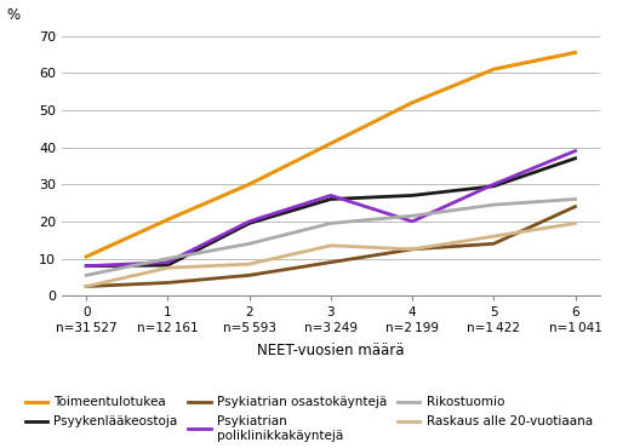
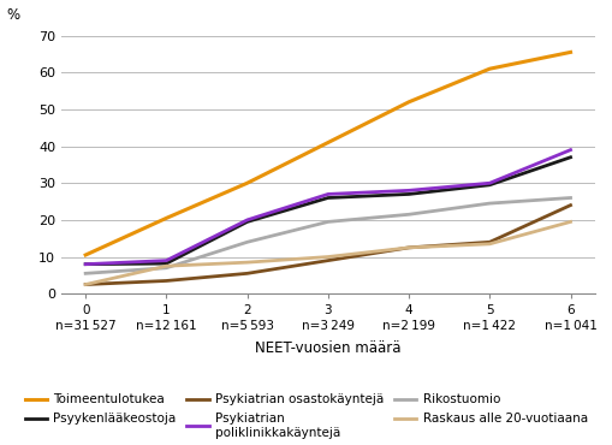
Rikostuomio/1 n=12 161: 10.0 -> 7.0
Raskaus alle 20-vuotiaana/3 n=3 249: 13.5 -> 10.0
Psykiatrian poliklinikkakäyntejä/4 n=2 199: 20 -> 28
Raskaus alle 20-vuotiaana/5 n=1 422: 16.0 -> 13.5
